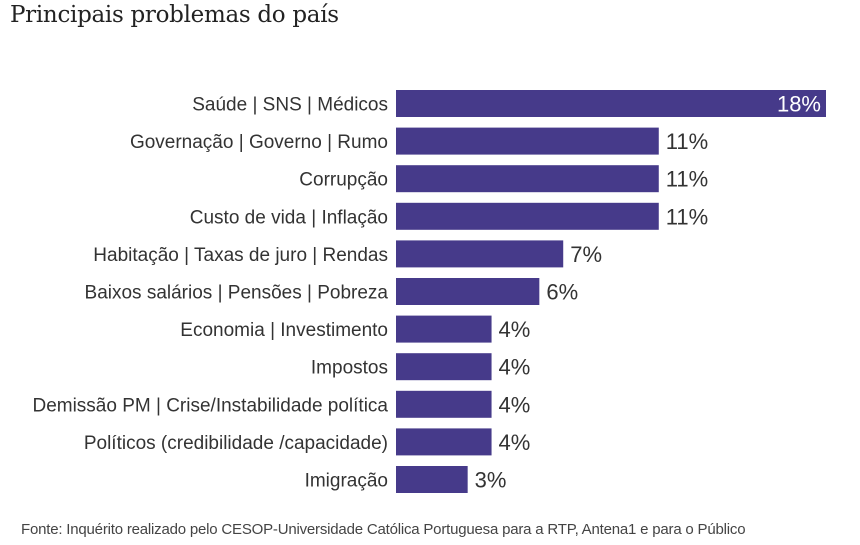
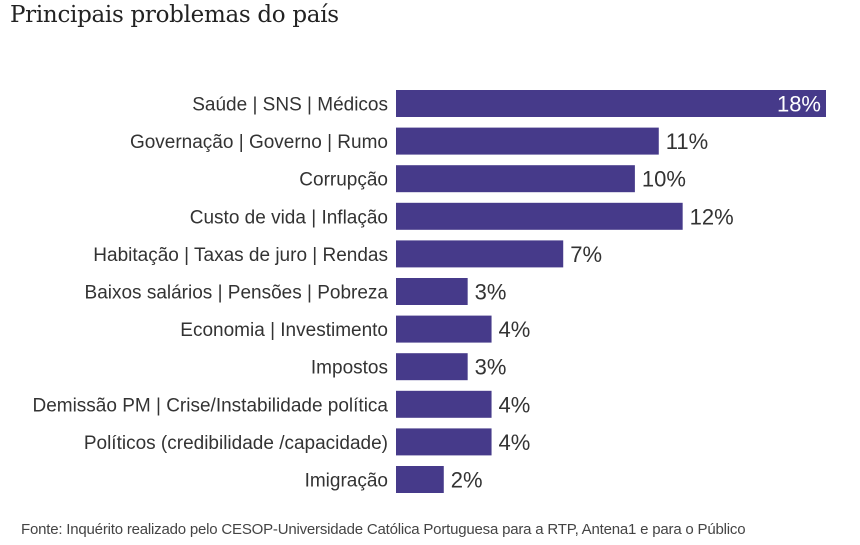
Corrupção: 11% -> 10%
Custo de vida | Inflação: 11% -> 12%
Baixos salários | Pensões | Pobreza: 6% -> 3%
Impostos: 4% -> 3%
Imigração: 3% -> 2%
